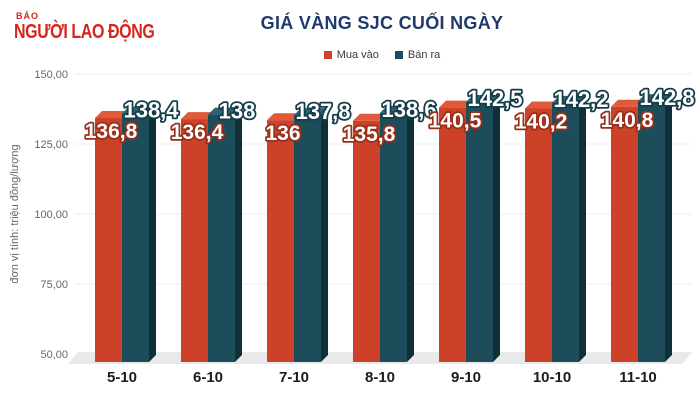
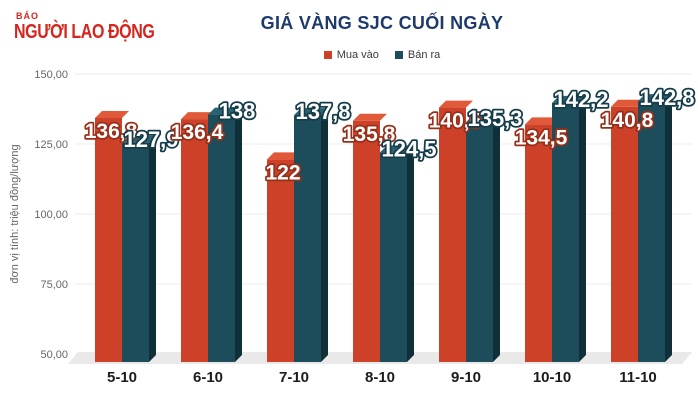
Bán ra/5-10: 138,4 -> 127,9
Mua vào/7-10: 136 -> 122
Bán ra/8-10: 138,6 -> 124,5
Bán ra/9-10: 142,5 -> 135,3
Mua vào/10-10: 140,2 -> 134,5
